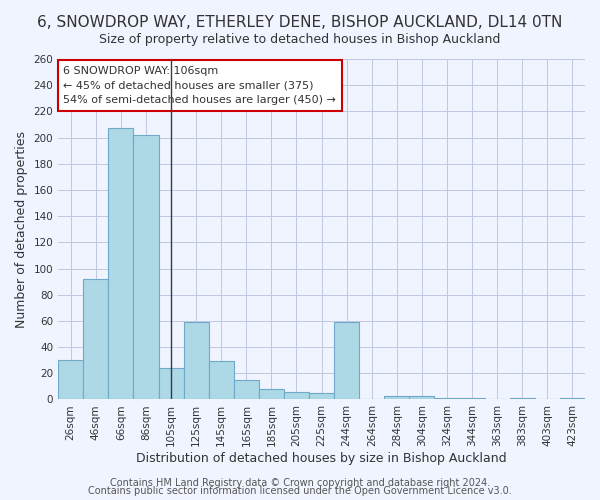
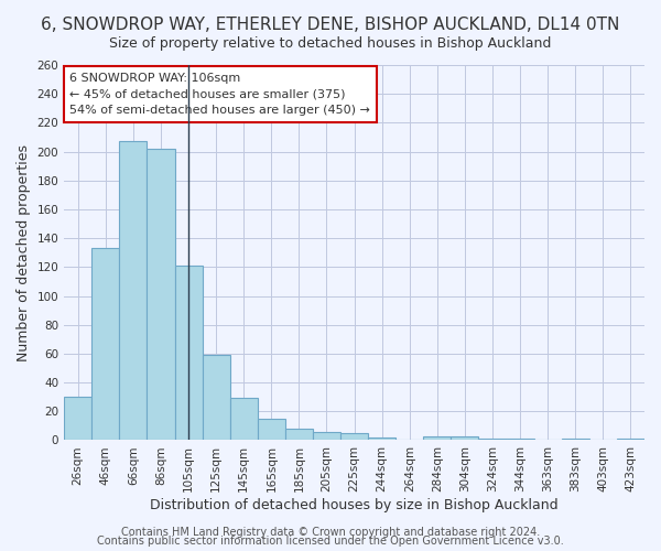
46sqm: 92 -> 133
105sqm: 24 -> 121
244sqm: 59 -> 2
